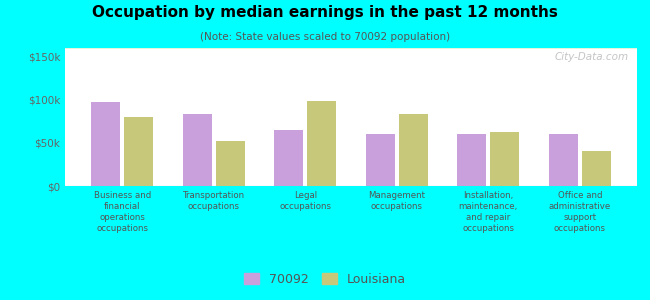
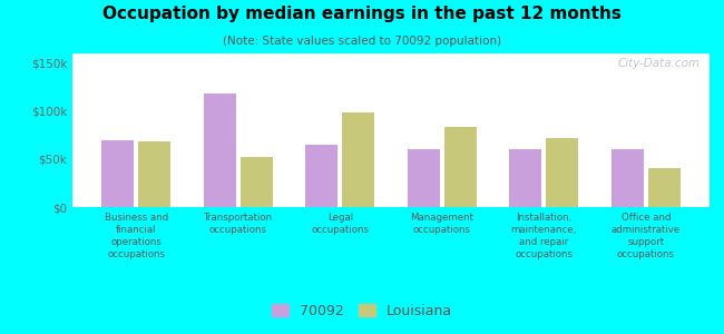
70092/Business and financial operations occupations: $97k -> $70k
Louisiana/Business and financial operations occupations: $80k -> $68k
70092/Transportation occupations: $83k -> $118k
Louisiana/Installation, maintenance, and repair occupations: $63k -> $72k
